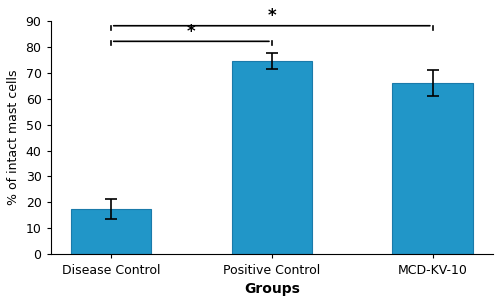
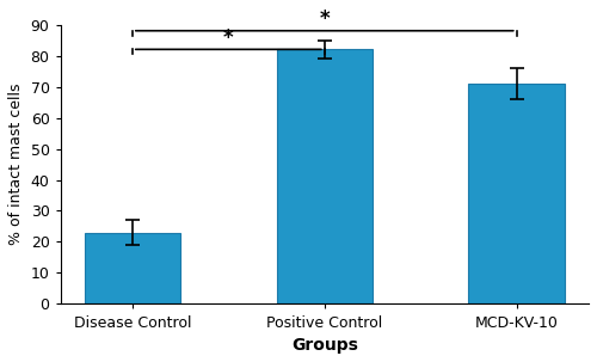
Disease Control: 17.5 -> 23.0
Positive Control: 74.5 -> 82.0
MCD-KV-10: 66.0 -> 71.0
